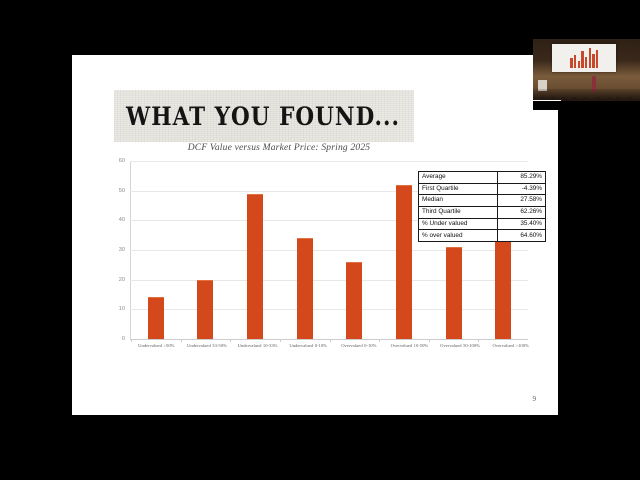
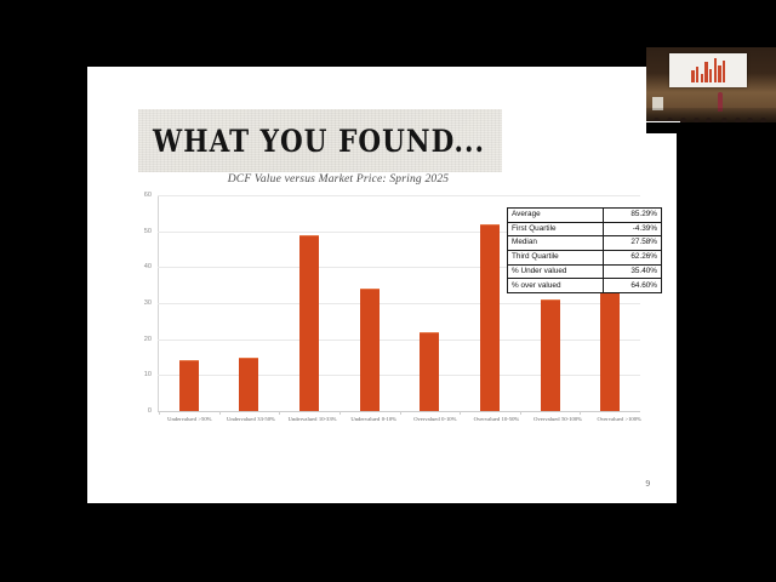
Undervalued 33-50%: 20 -> 15
Overvalued 0-10%: 26 -> 22
